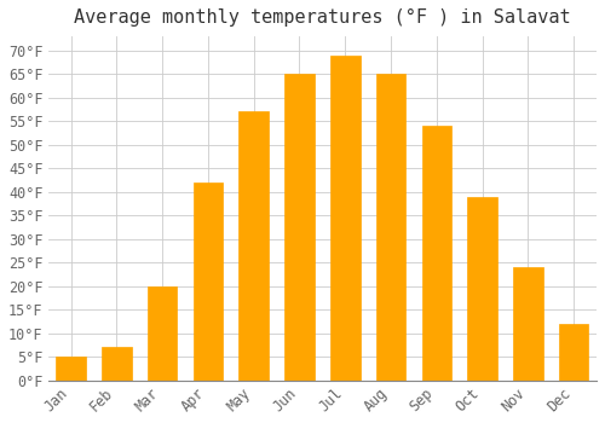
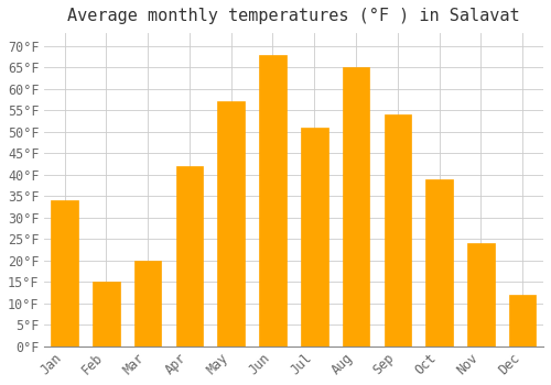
Jan: 5°F -> 34°F
Feb: 7°F -> 15°F
Jun: 65°F -> 68°F
Jul: 69°F -> 51°F
